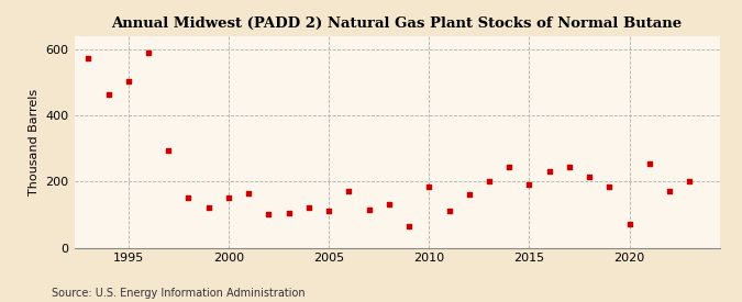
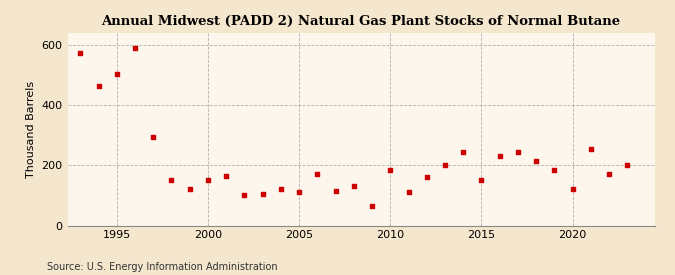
2015: 190 -> 150
2020: 70 -> 120
